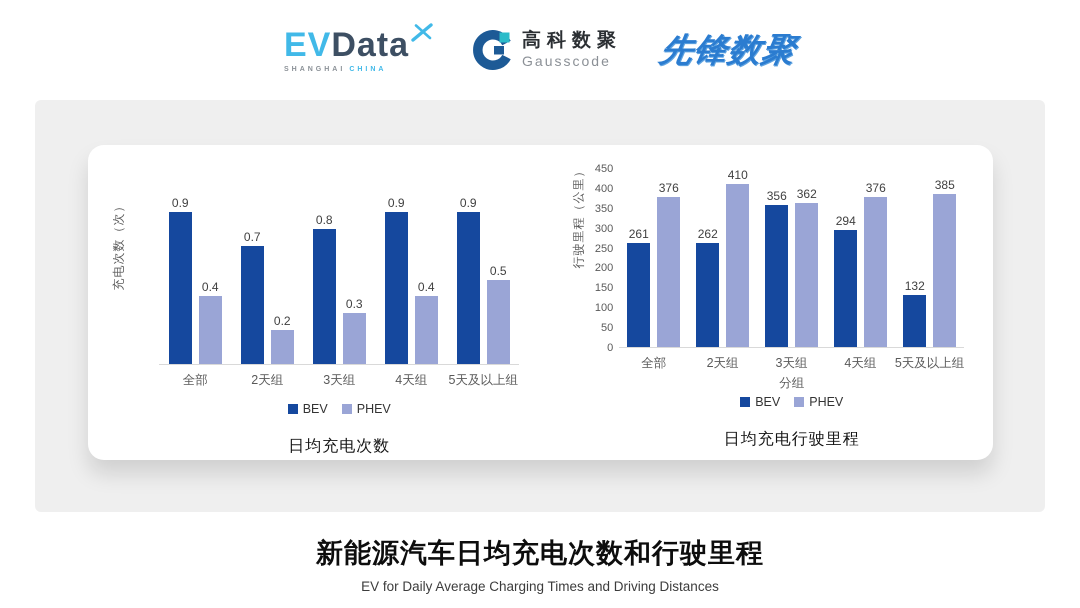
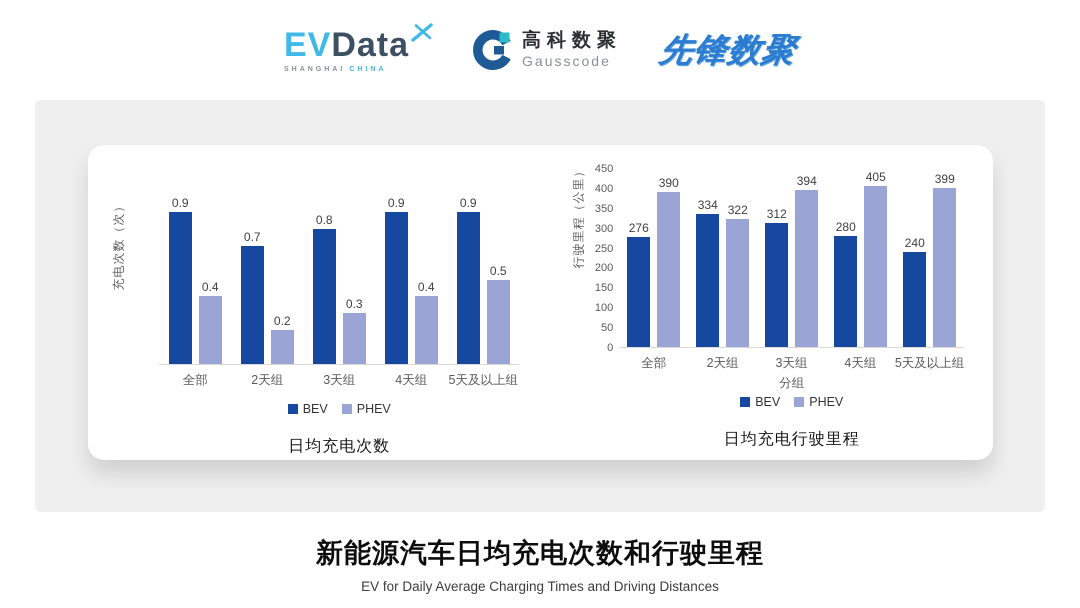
日均充电行驶里程/BEV/全部: 261 -> 276
日均充电行驶里程/PHEV/全部: 376 -> 390
日均充电行驶里程/BEV/2天组: 262 -> 334
日均充电行驶里程/PHEV/2天组: 410 -> 322
日均充电行驶里程/BEV/3天组: 356 -> 312
日均充电行驶里程/PHEV/3天组: 362 -> 394
日均充电行驶里程/BEV/4天组: 294 -> 280
日均充电行驶里程/PHEV/4天组: 376 -> 405
日均充电行驶里程/BEV/5天及以上组: 132 -> 240
日均充电行驶里程/PHEV/5天及以上组: 385 -> 399
